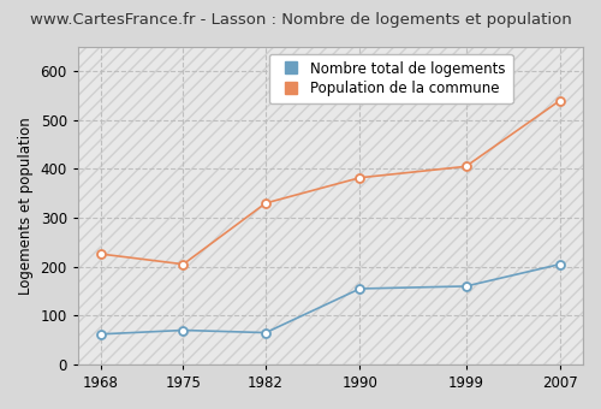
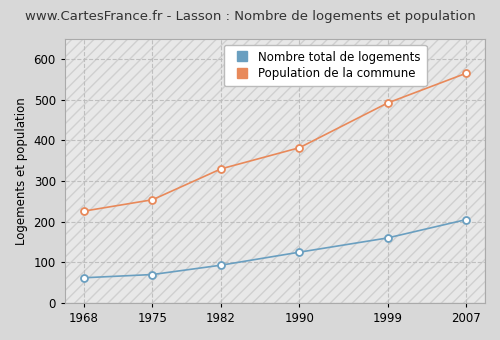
Population de la commune/1975: 205 -> 254
Nombre total de logements/1982: 65 -> 93
Nombre total de logements/1990: 155 -> 125
Population de la commune/1999: 405 -> 492
Population de la commune/2007: 540 -> 565
